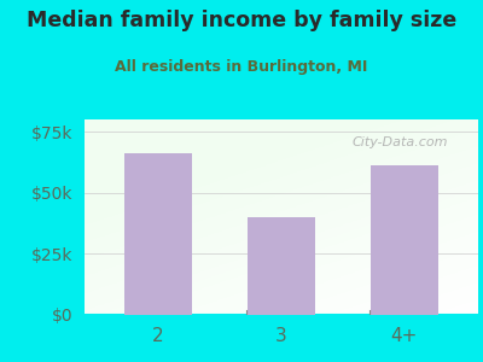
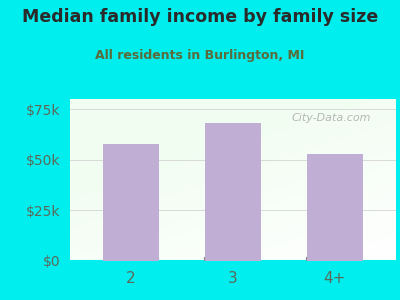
2: $66k -> $58k
3: $40k -> $68k
4+: $61k -> $53k
